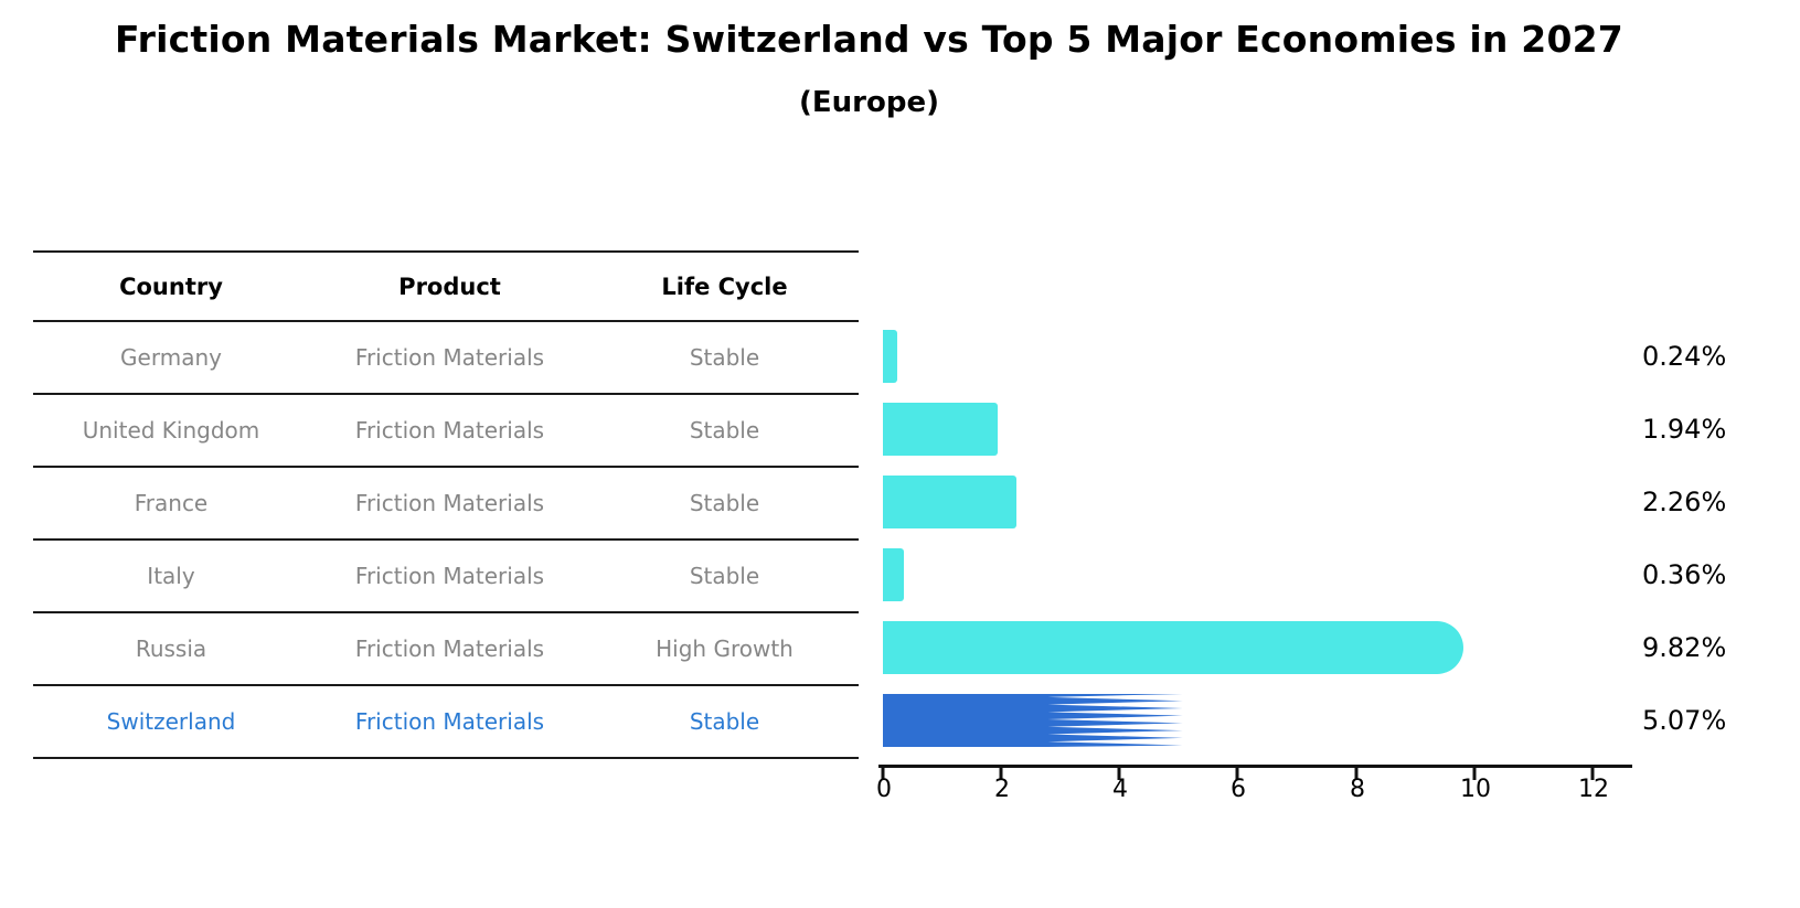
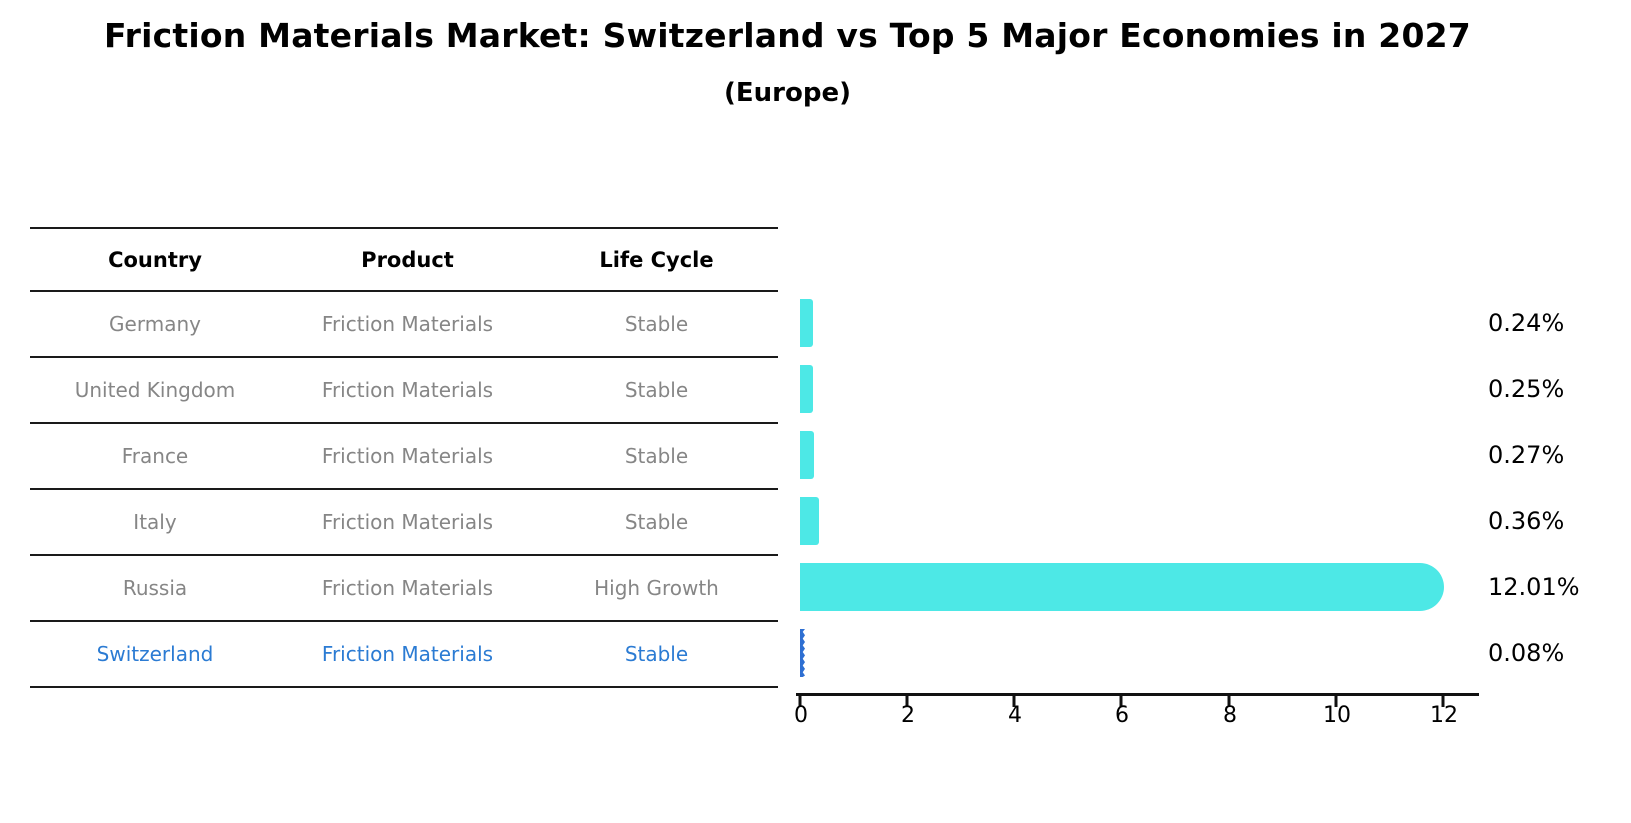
United Kingdom: 1.94% -> 0.25%
France: 2.26% -> 0.27%
Russia: 9.82% -> 12.01%
Switzerland: 5.07% -> 0.08%
